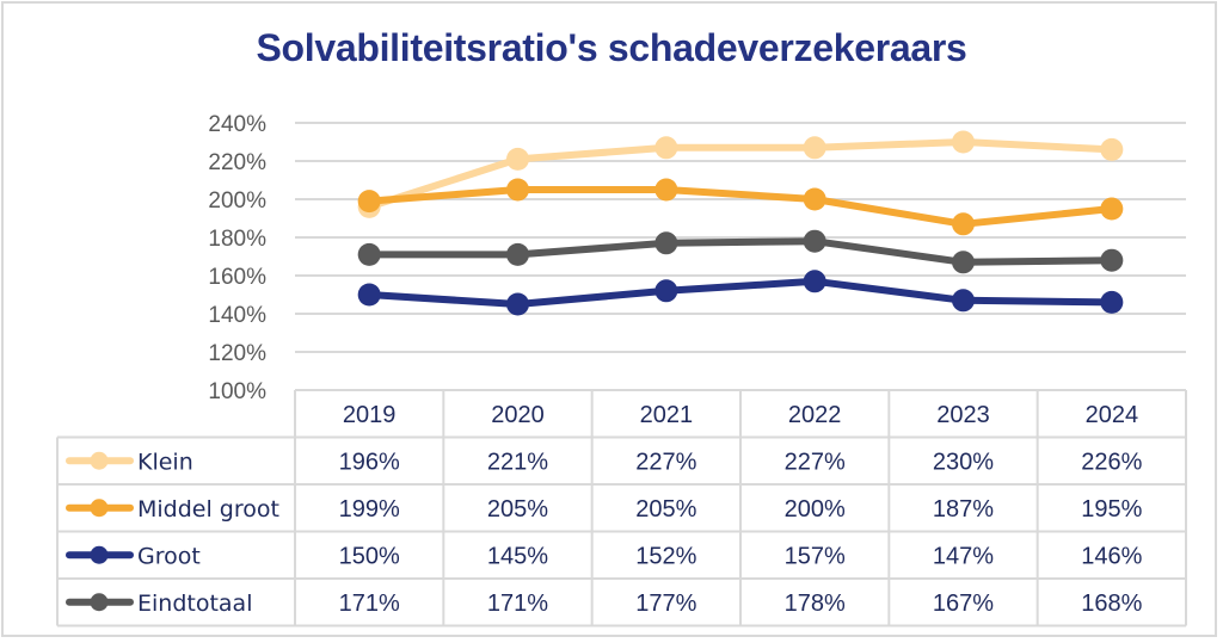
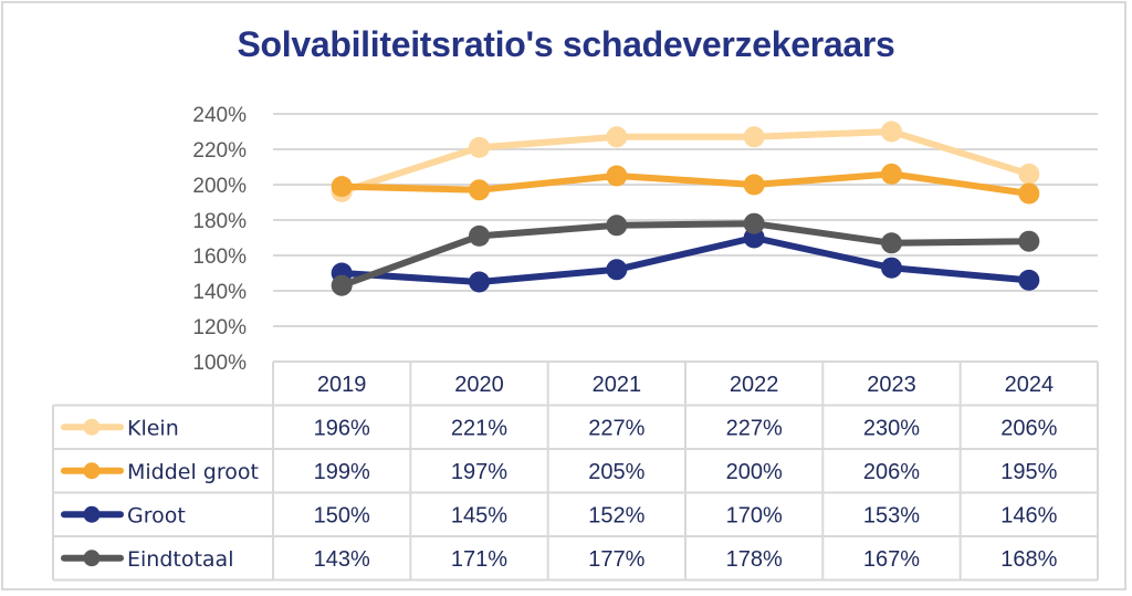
Eindtotaal/2019: 171% -> 143%
Middel groot/2020: 205% -> 197%
Groot/2022: 157% -> 170%
Middel groot/2023: 187% -> 206%
Groot/2023: 147% -> 153%
Klein/2024: 226% -> 206%
